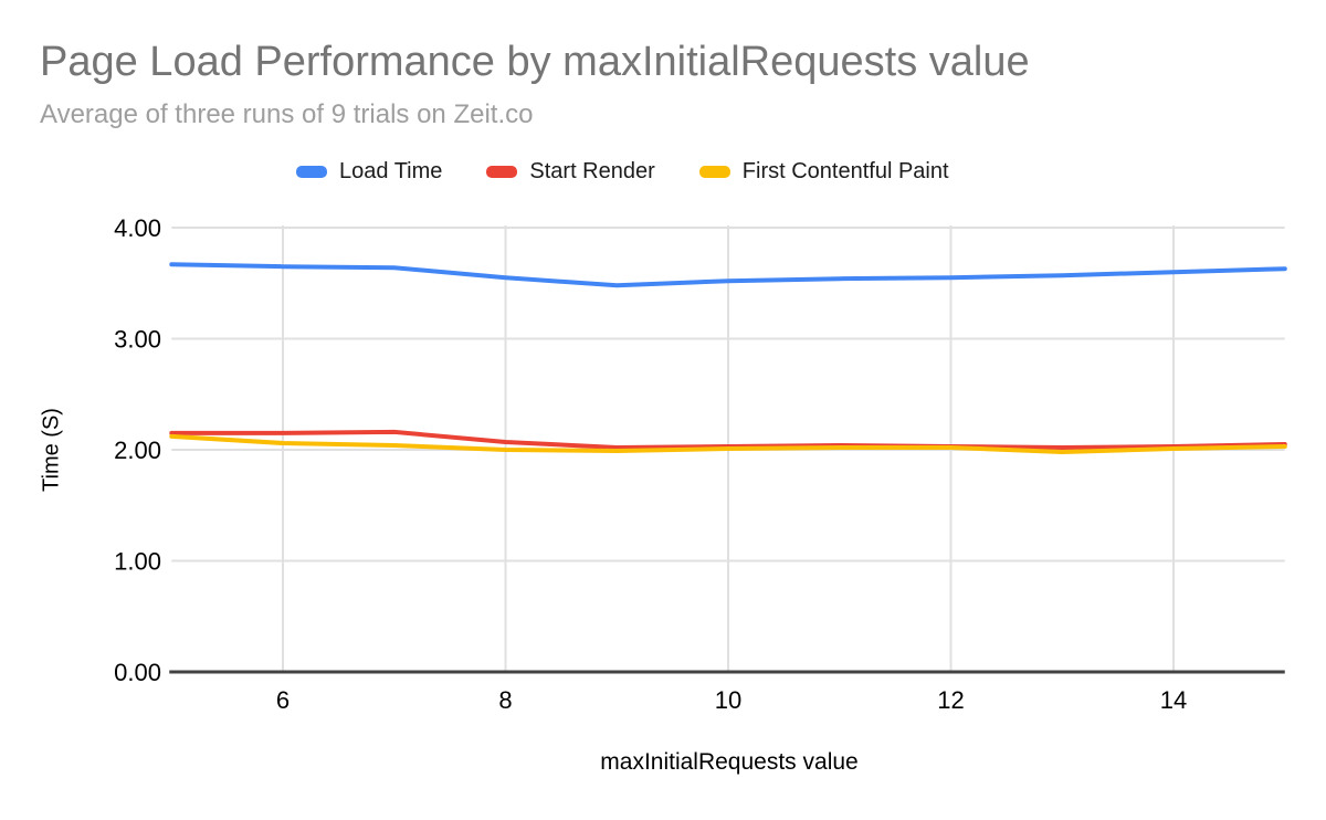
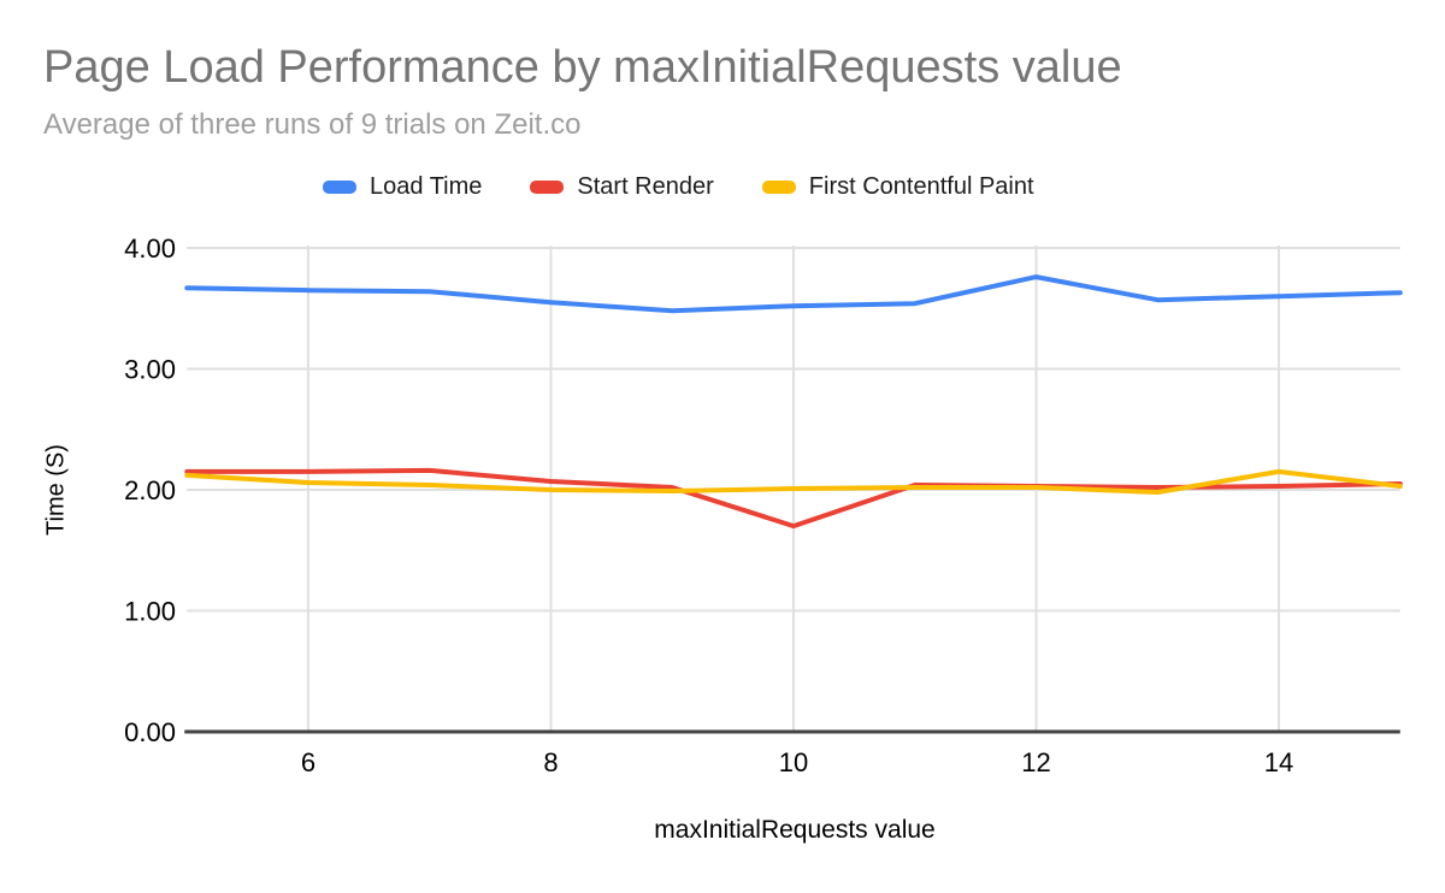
Start Render/10: 2.03 -> 1.70
Load Time/12: 3.55 -> 3.76
First Contentful Paint/14: 2.01 -> 2.15
